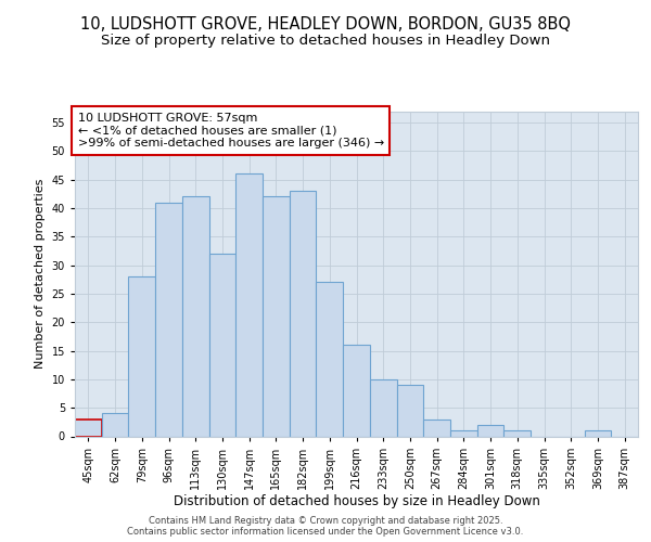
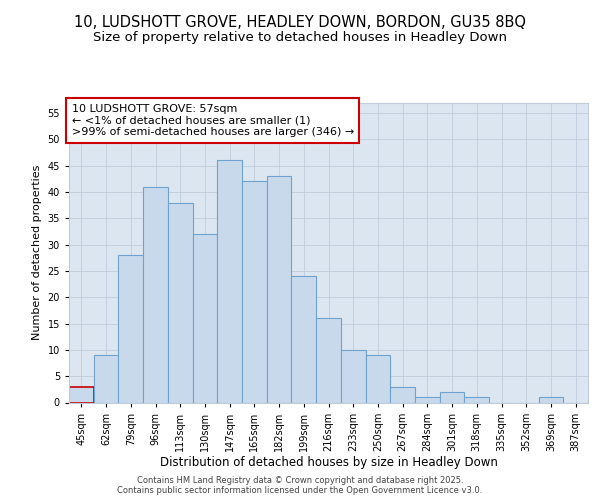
62sqm: 4 -> 9
113sqm: 42 -> 38
199sqm: 27 -> 24
